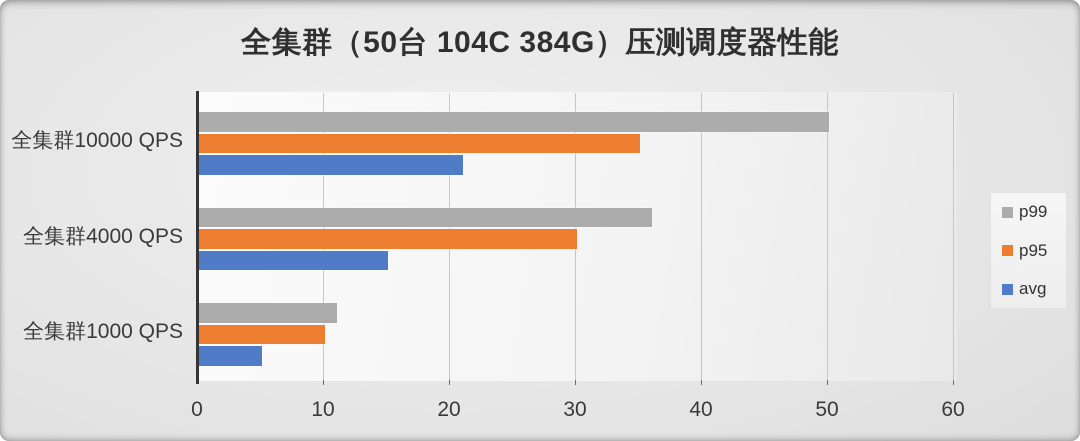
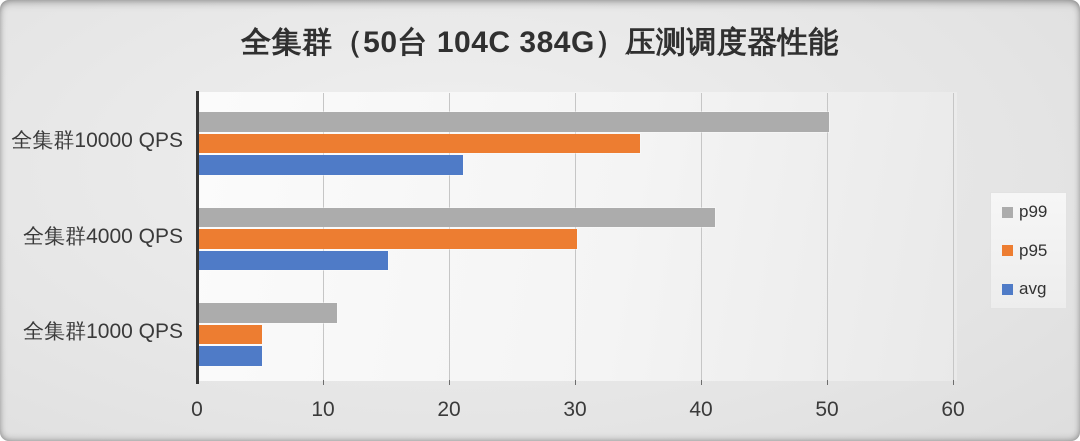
p99/全集群4000 QPS: 36 -> 41
p95/全集群1000 QPS: 10 -> 5
